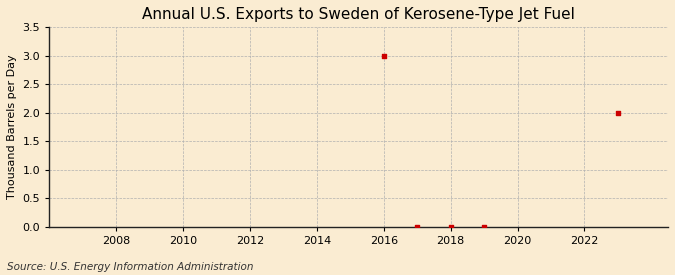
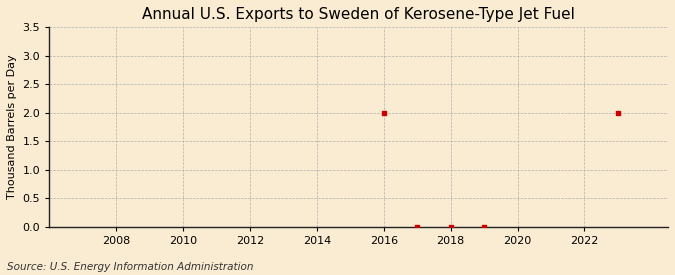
2016: 3 -> 2
